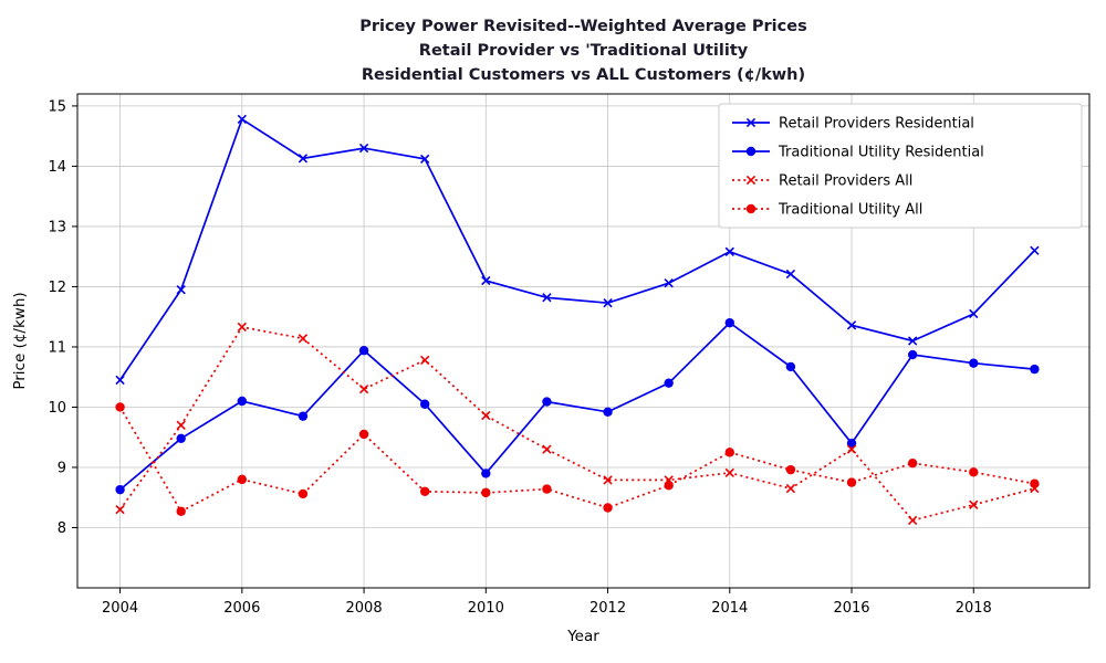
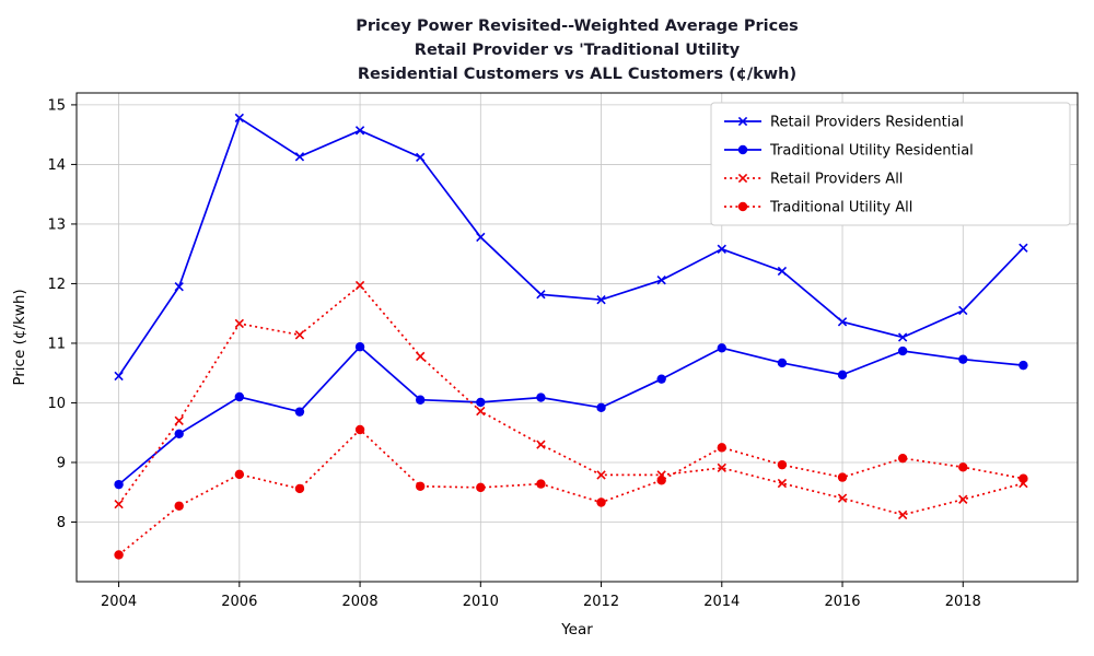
Traditional Utility All/2004: 10.0 -> 7.5
Retail Providers Residential/2008: 14.3 -> 14.6
Retail Providers All/2008: 10.3 -> 12.0
Retail Providers Residential/2010: 12.1 -> 12.8
Traditional Utility Residential/2010: 8.9 -> 10.0
Traditional Utility Residential/2014: 11.4 -> 10.9
Traditional Utility Residential/2016: 9.4 -> 10.5
Retail Providers All/2016: 9.3 -> 8.4
